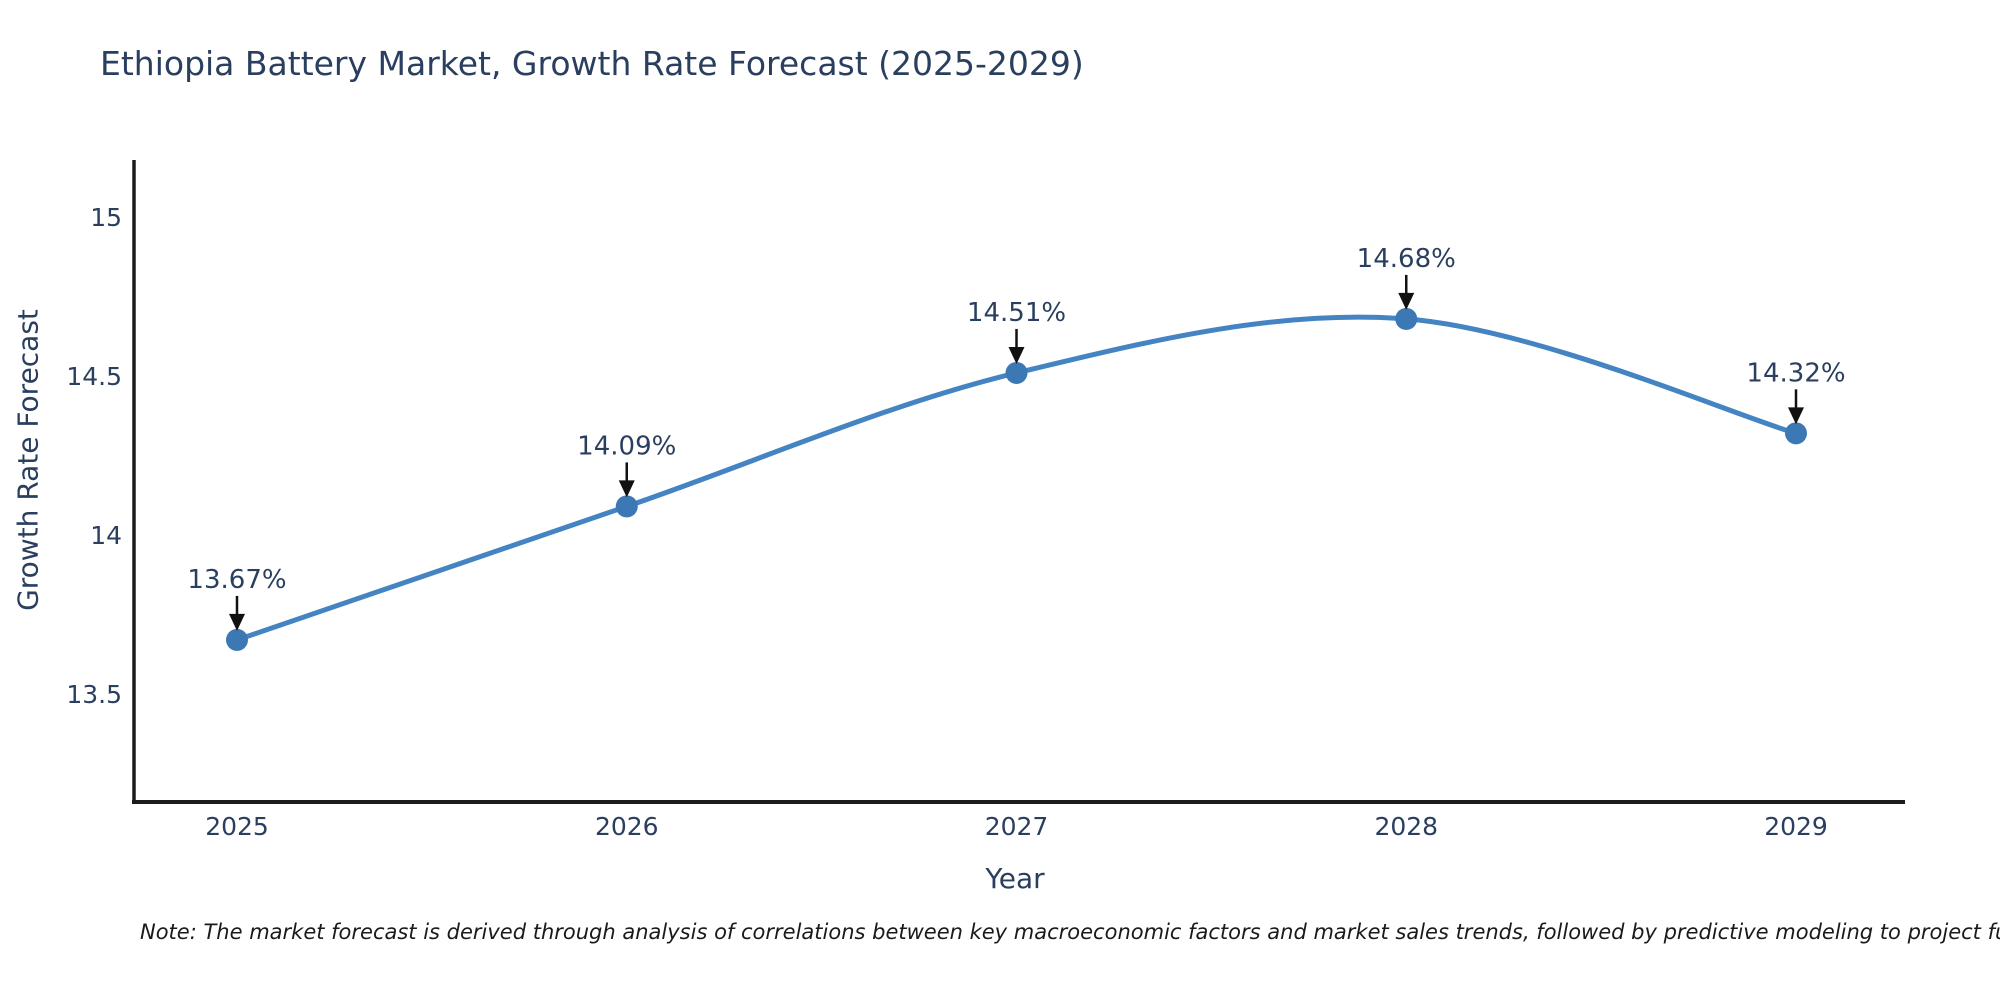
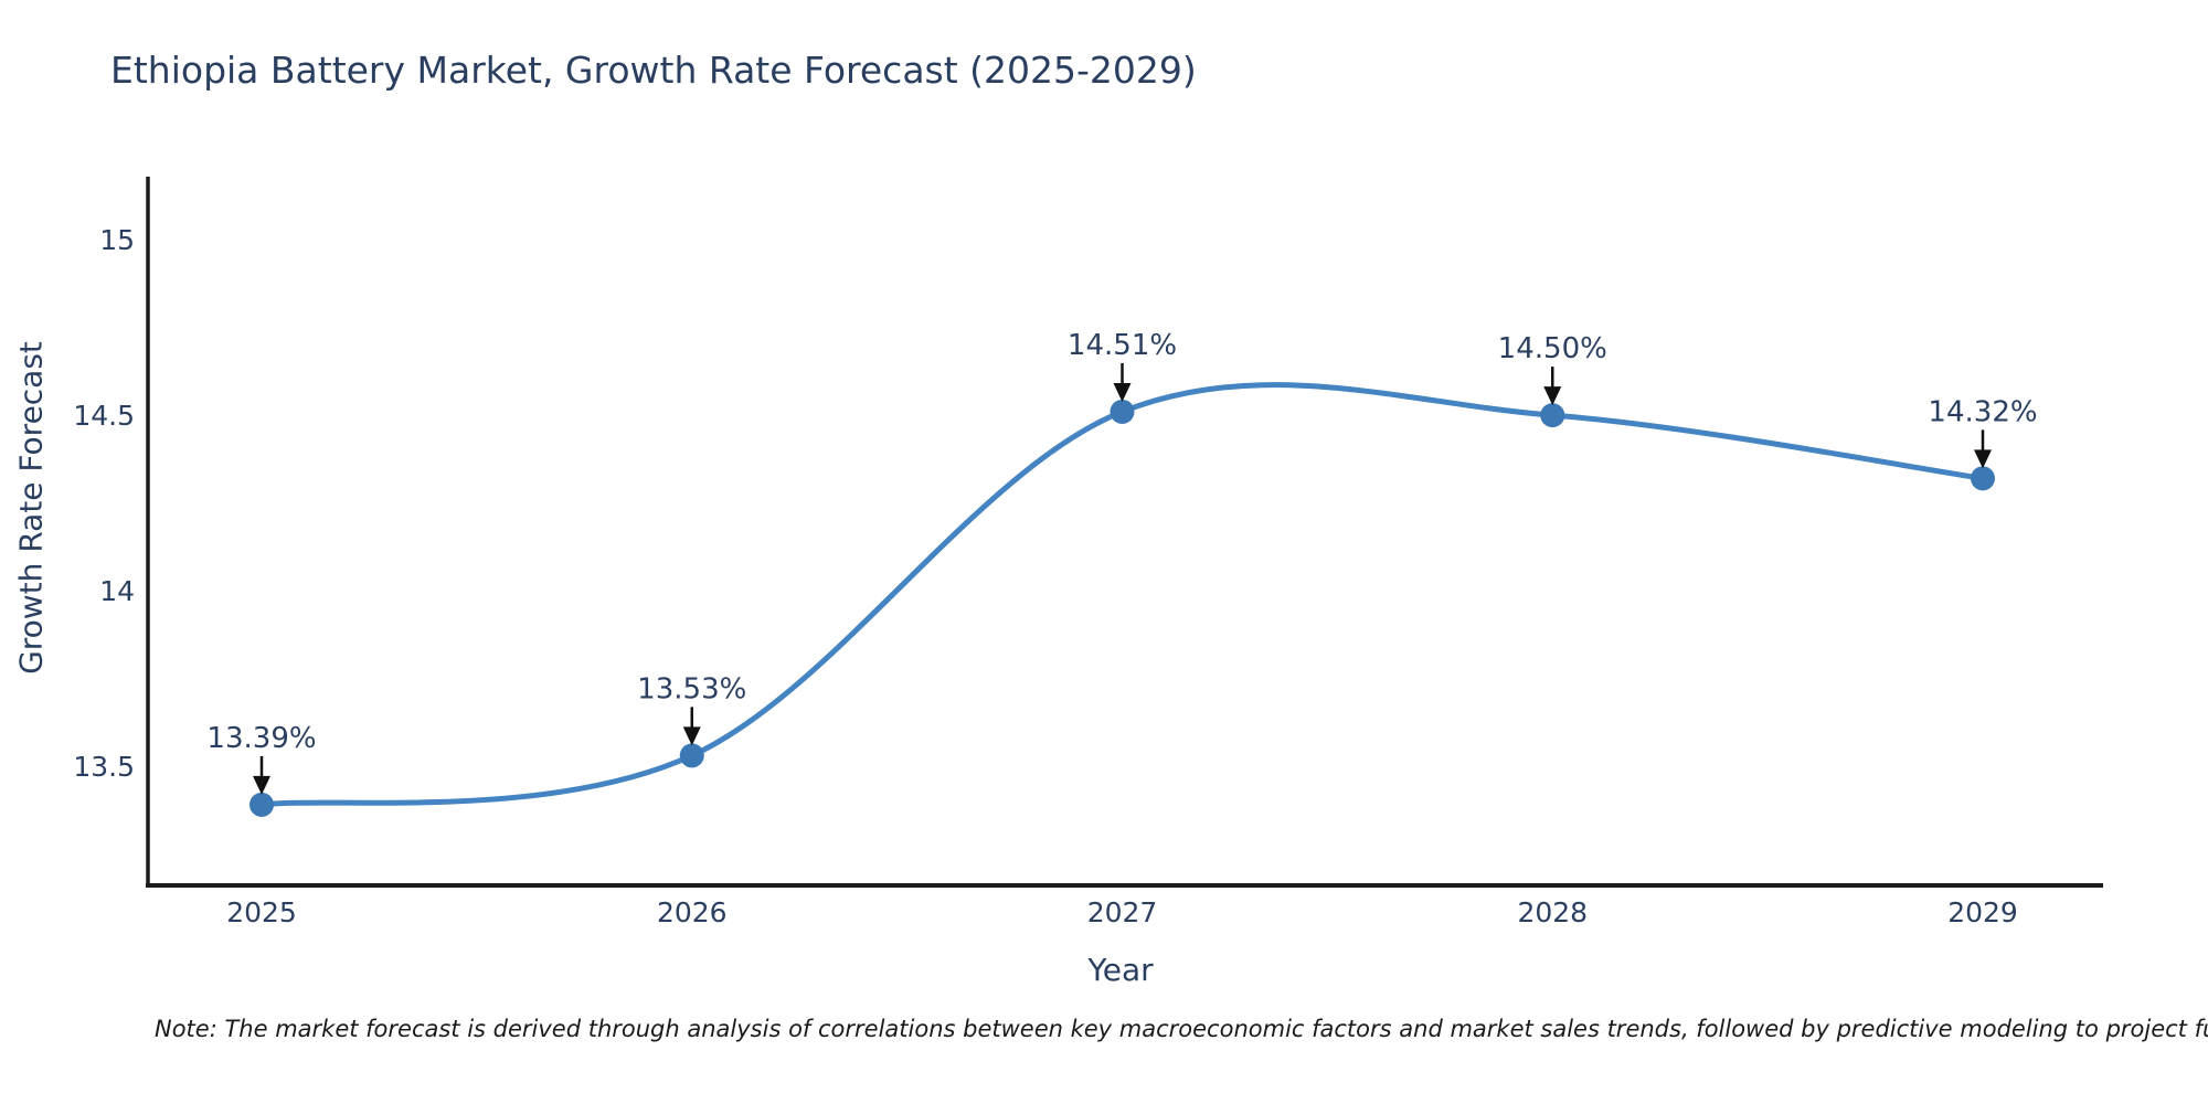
2025: 13.67% -> 13.39%
2026: 14.09% -> 13.53%
2028: 14.68% -> 14.50%
